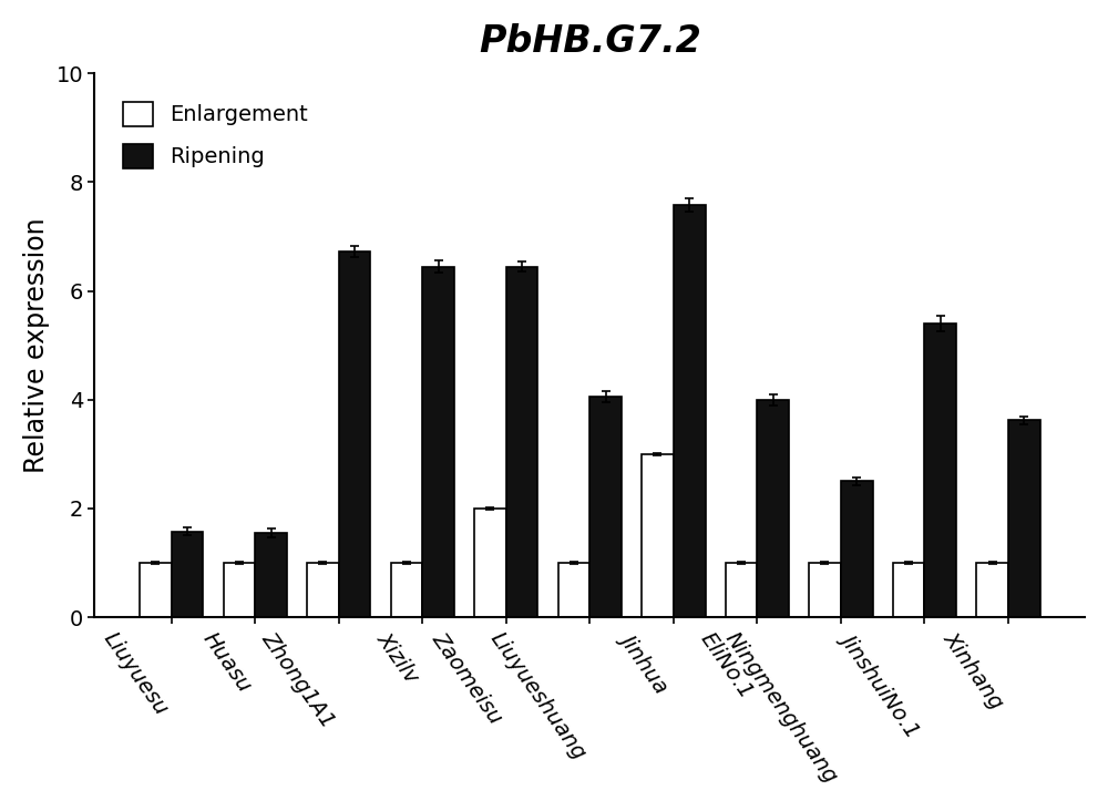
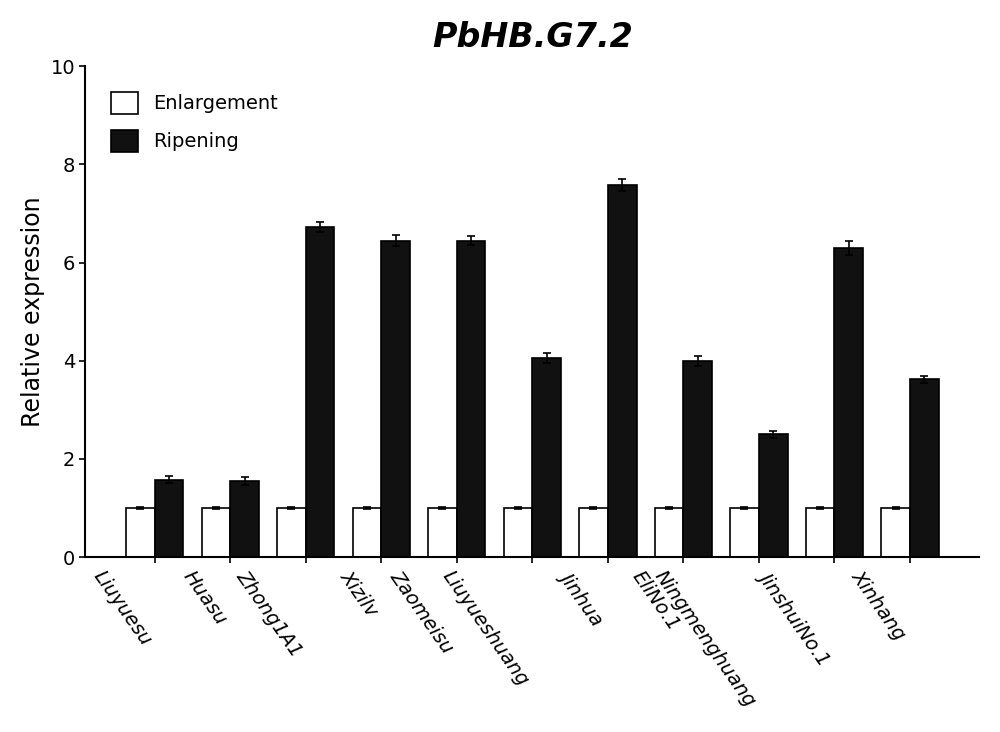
Enlargement/Zaomeisu: 2 -> 1
Enlargement/Jinhua: 3 -> 1
Ripening/JinshuiNo.1: 5.40 -> 6.30
